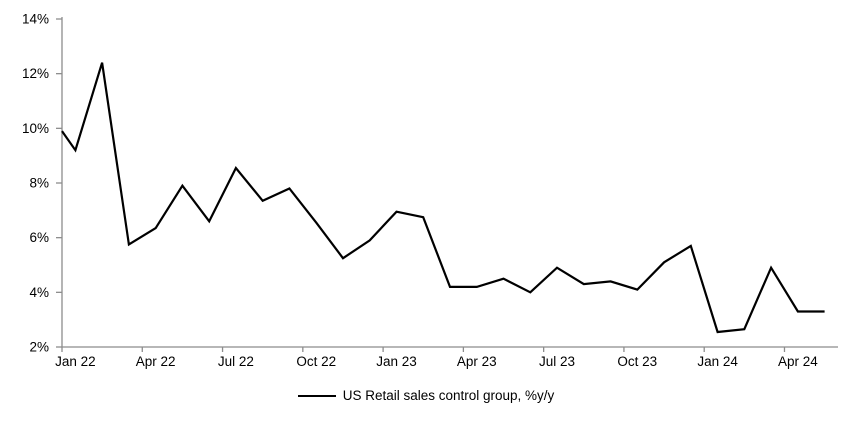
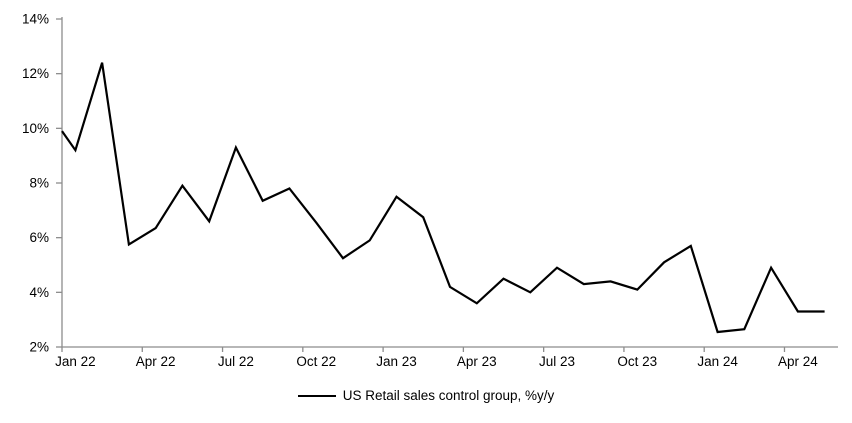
Jul 22: 8.6% -> 9.3%
Jan 23: 7.0% -> 7.5%
Apr 23: 4.2% -> 3.6%
